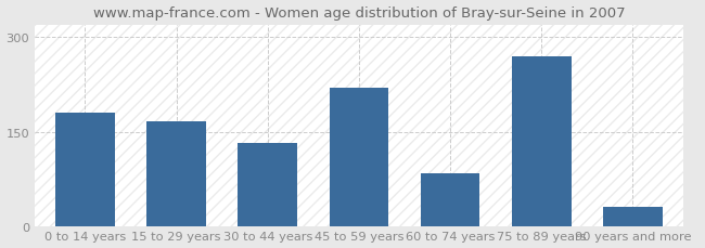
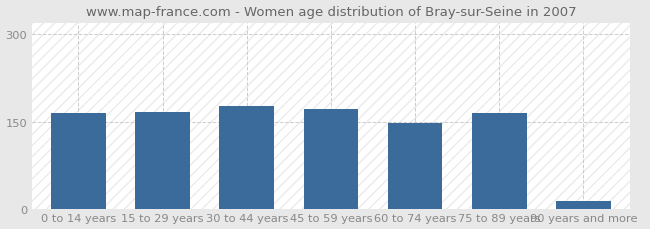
0 to 14 years: 180 -> 164
30 to 44 years: 132 -> 177
45 to 59 years: 220 -> 172
60 to 74 years: 84 -> 147
75 to 89 years: 270 -> 164
90 years and more: 30 -> 13
